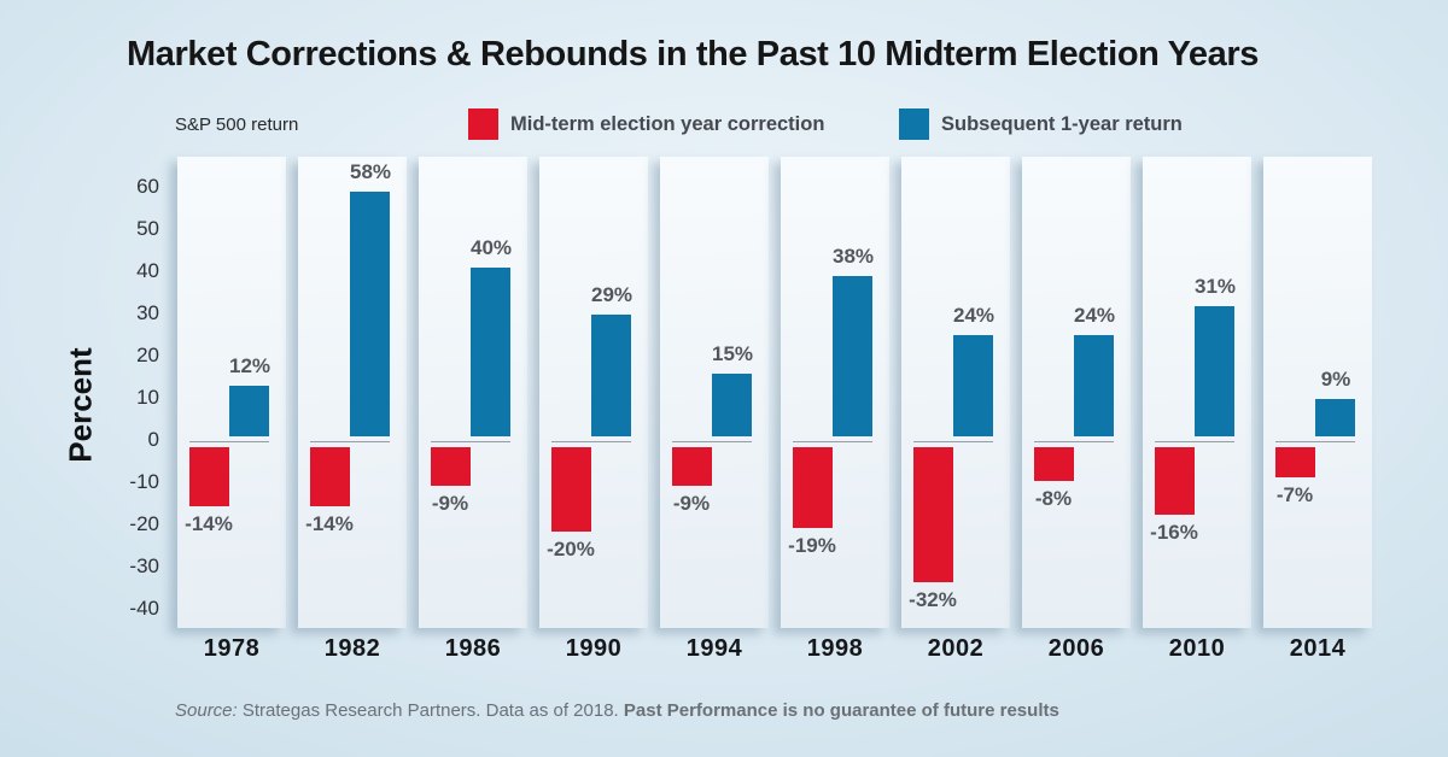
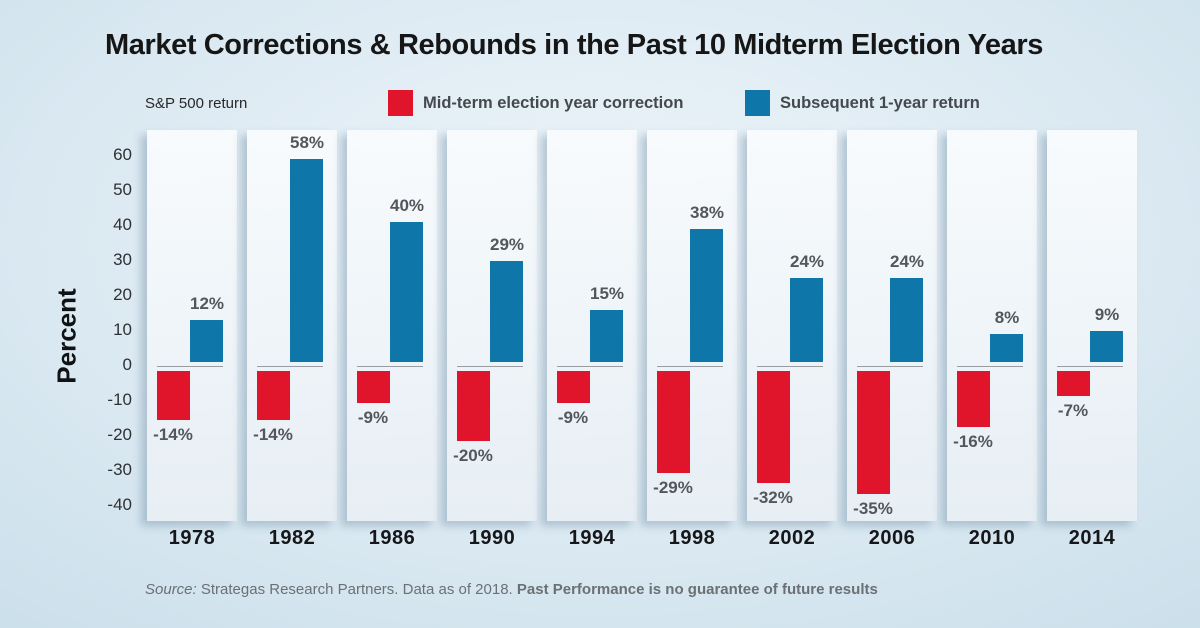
Mid-term election year correction/1998: -19% -> -29%
Mid-term election year correction/2006: -8% -> -35%
Subsequent 1-year return/2010: 31% -> 8%
